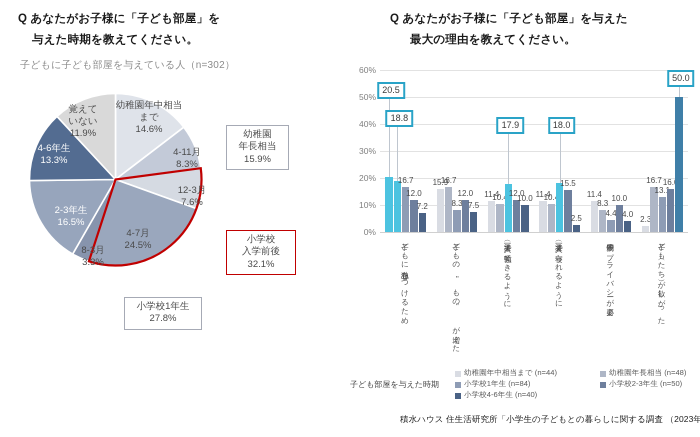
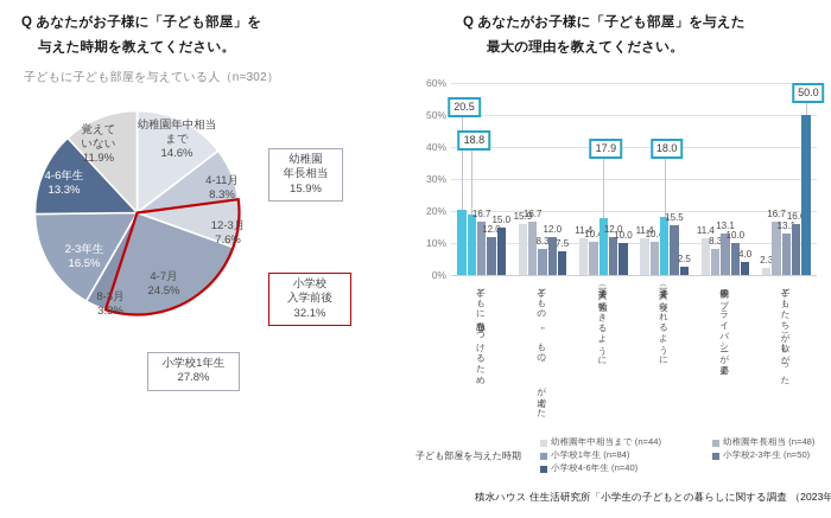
Q あなたがお子様に「子ども部屋」を与えた最大の理由を教えてください。/小学校4-6年生 (n=40)/子どもに独立心をつけるため: 7.2 -> 15.0
Q あなたがお子様に「子ども部屋」を与えた最大の理由を教えてください。/小学校1年生 (n=84)/親子間のプライバシーが必要: 4.4 -> 13.1
